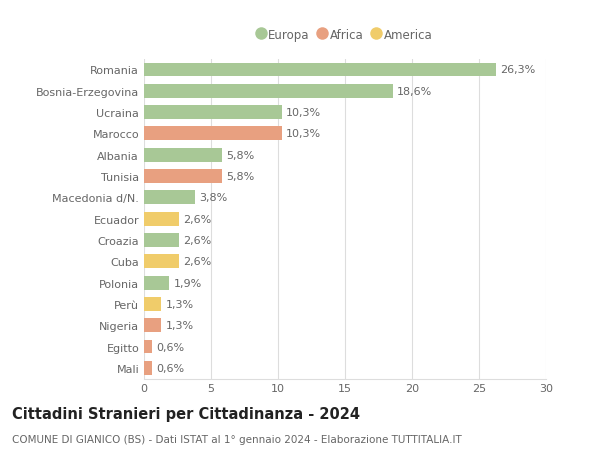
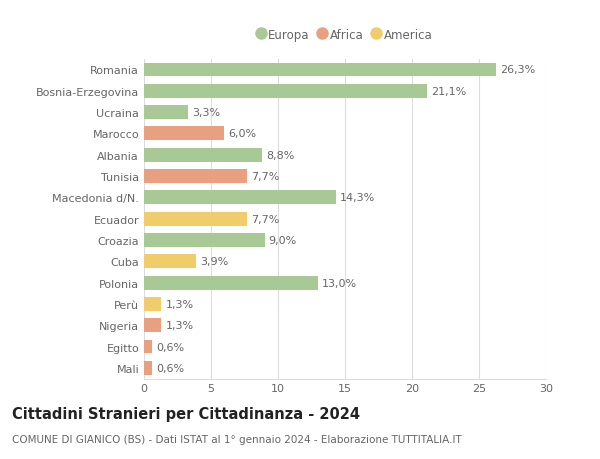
Bosnia-Erzegovina: 18,6% -> 21,1%
Ucraina: 10,3% -> 3,3%
Marocco: 10,3% -> 6,0%
Albania: 5,8% -> 8,8%
Tunisia: 5,8% -> 7,7%
Macedonia d/N.: 3,8% -> 14,3%
Ecuador: 2,6% -> 7,7%
Croazia: 2,6% -> 9,0%
Cuba: 2,6% -> 3,9%
Polonia: 1,9% -> 13,0%
